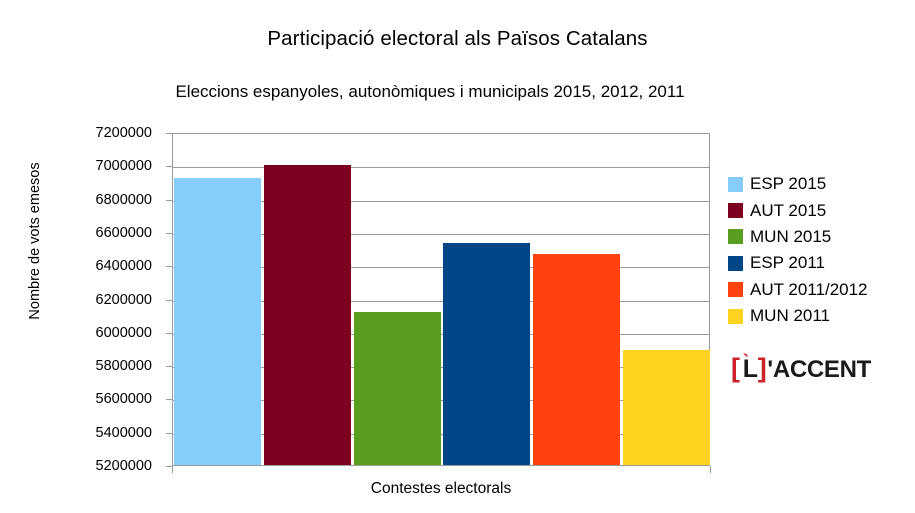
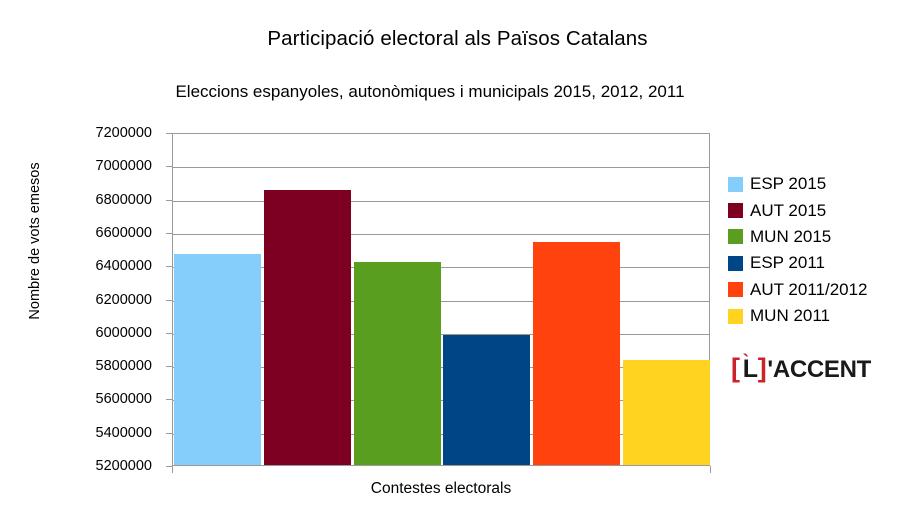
ESP 2015: 6920000 -> 6470000
AUT 2015: 7000000 -> 6850000
MUN 2015: 6120000 -> 6420000
ESP 2011: 6540000 -> 5980000
AUT 2011/2012: 6470000 -> 6540000
MUN 2011: 5890000 -> 5830000
